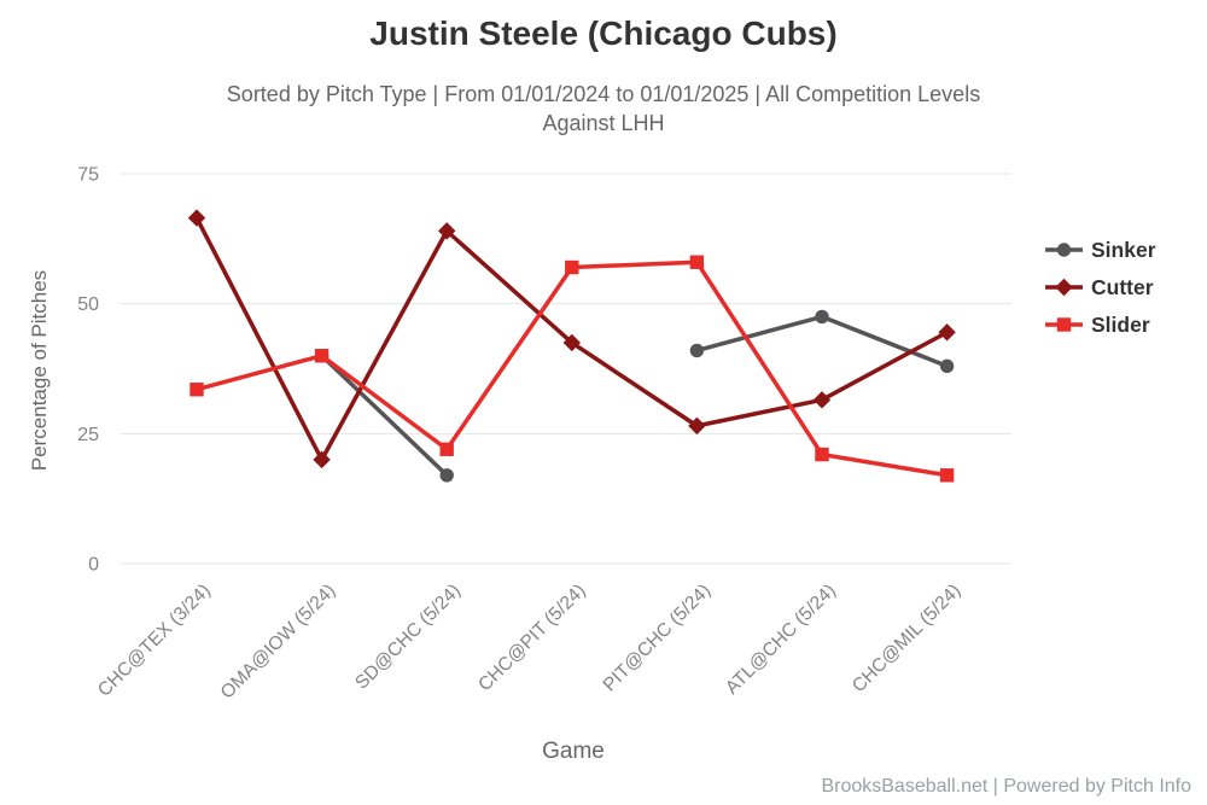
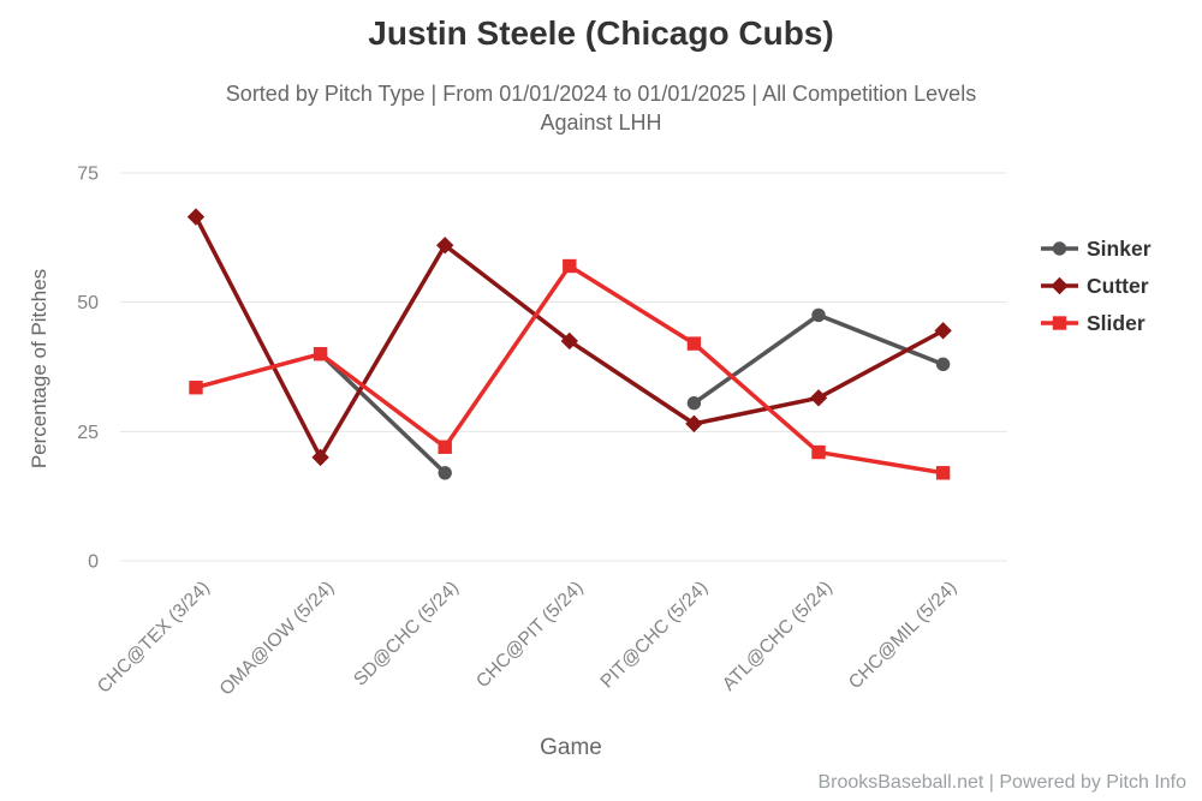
Cutter/SD@CHC (5/24): 64 -> 61
Sinker/PIT@CHC (5/24): 41 -> 30
Slider/PIT@CHC (5/24): 58 -> 42
